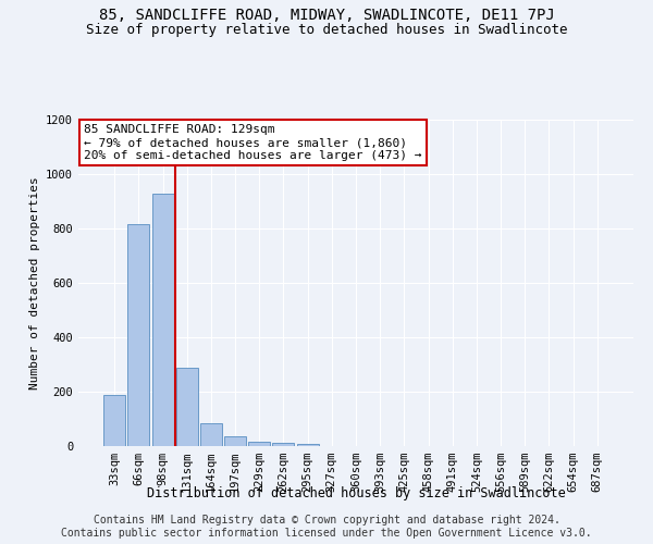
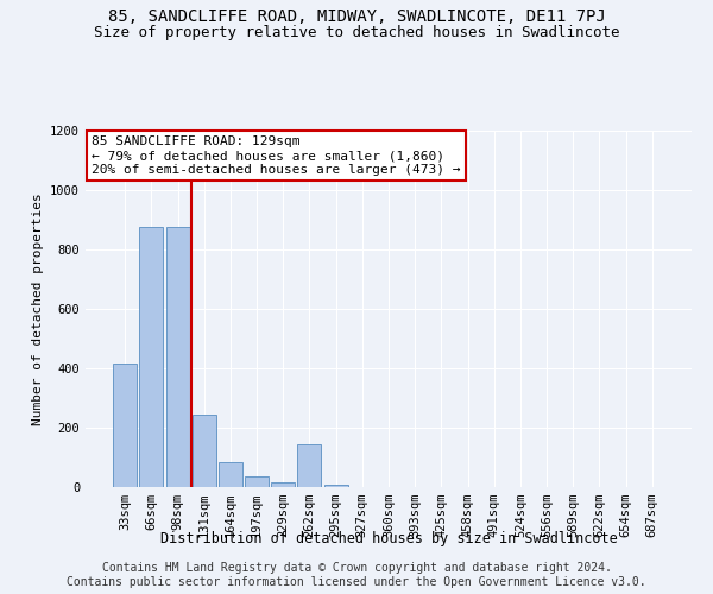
33sqm: 190 -> 415
66sqm: 815 -> 875
98sqm: 930 -> 875
131sqm: 290 -> 245
262sqm: 13 -> 145
